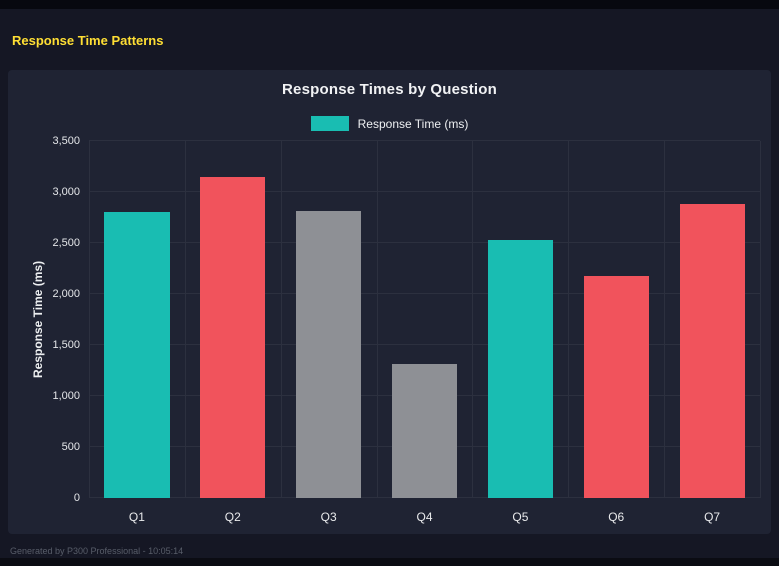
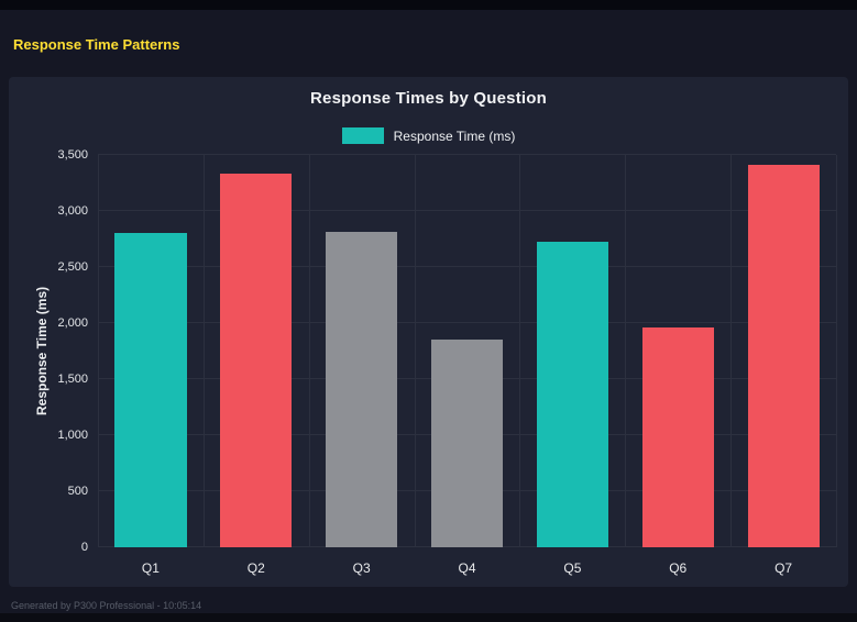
Q2: 3150 -> 3330
Q4: 1310 -> 1850
Q5: 2530 -> 2730
Q6: 2180 -> 1960
Q7: 2880 -> 3410
